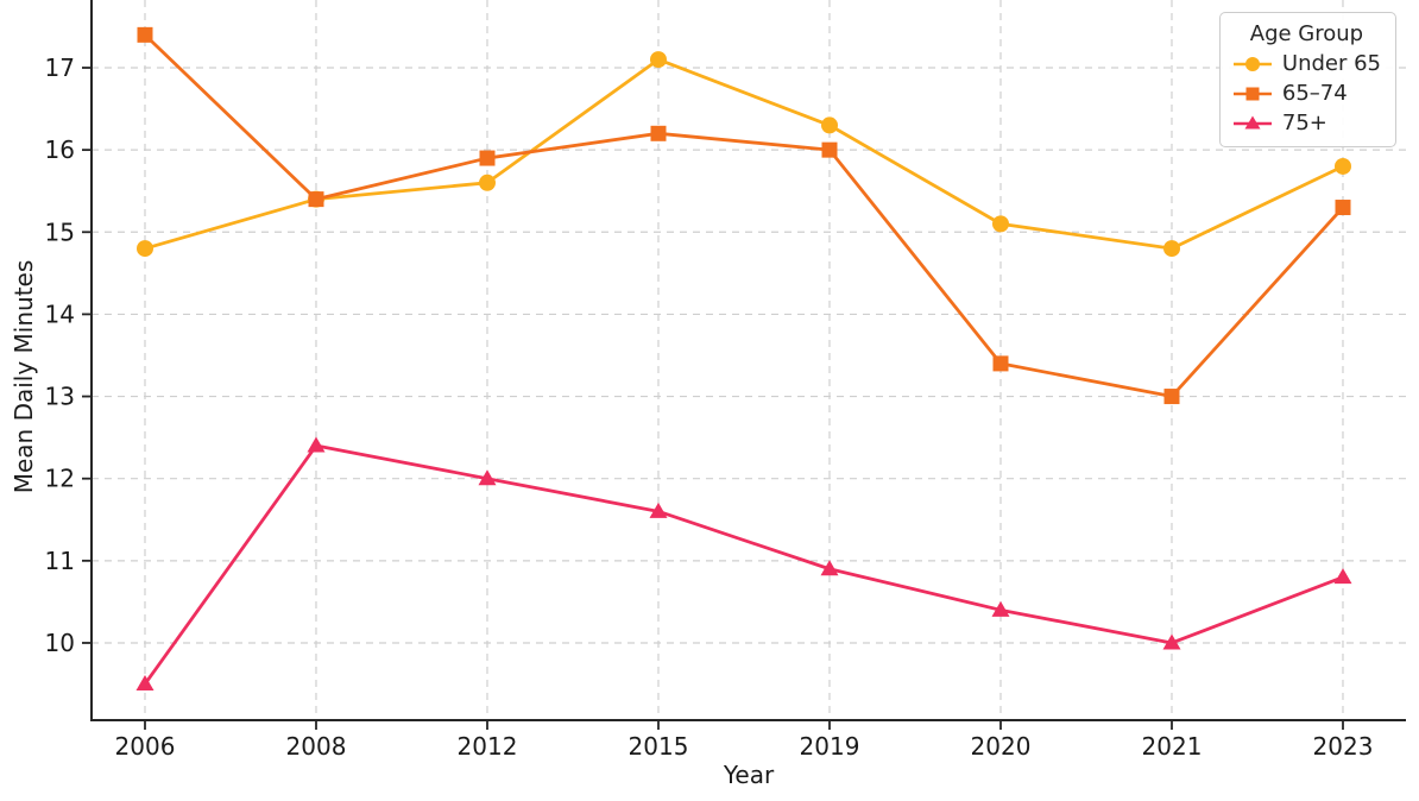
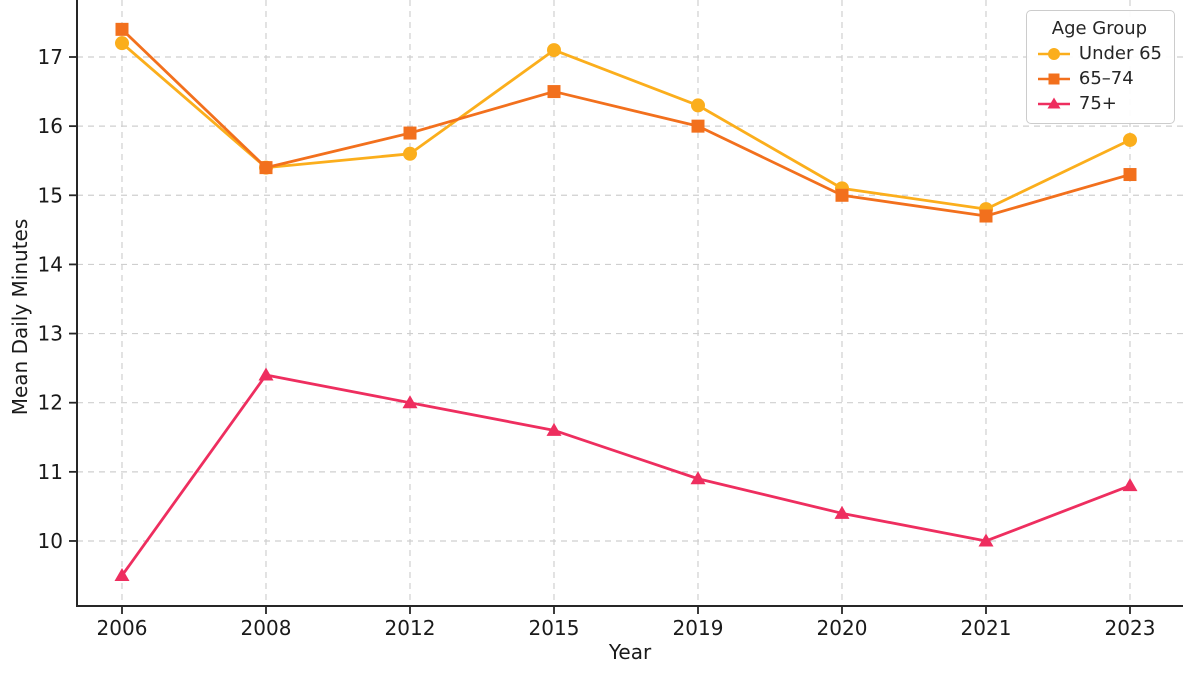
Under 65/2006: 14.8 -> 17.2
65–74/2015: 16.2 -> 16.5
65–74/2020: 13.4 -> 15.0
65–74/2021: 13.0 -> 14.7
